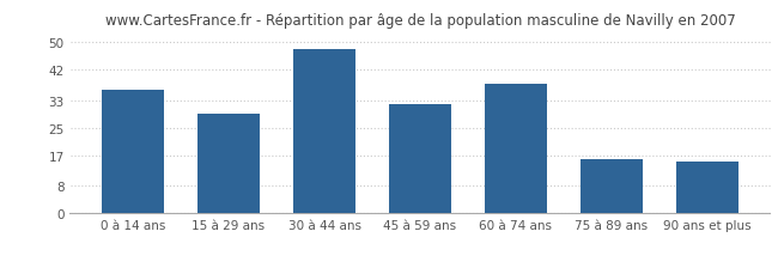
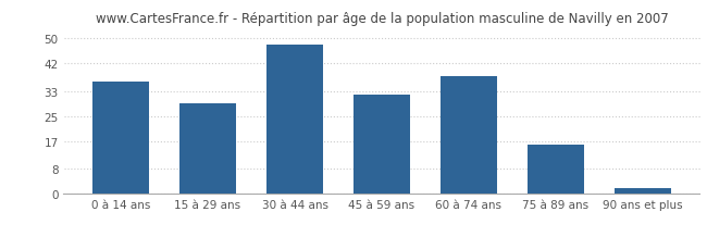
90 ans et plus: 15 -> 2
